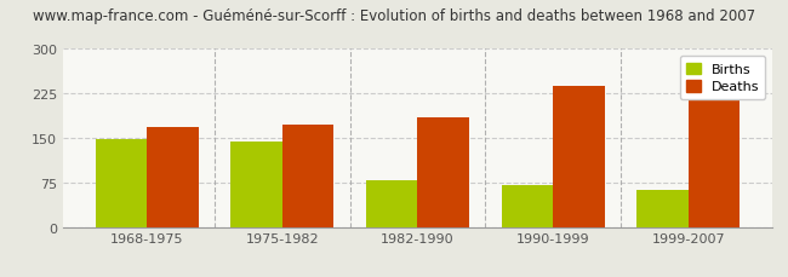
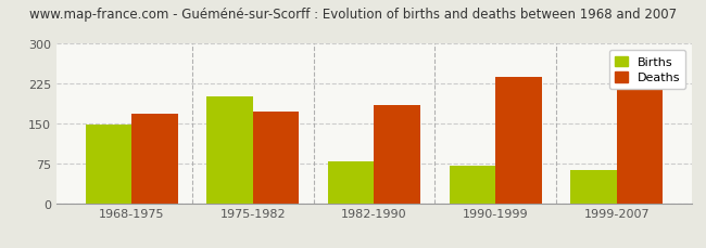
Births/1975-1982: 144 -> 200
